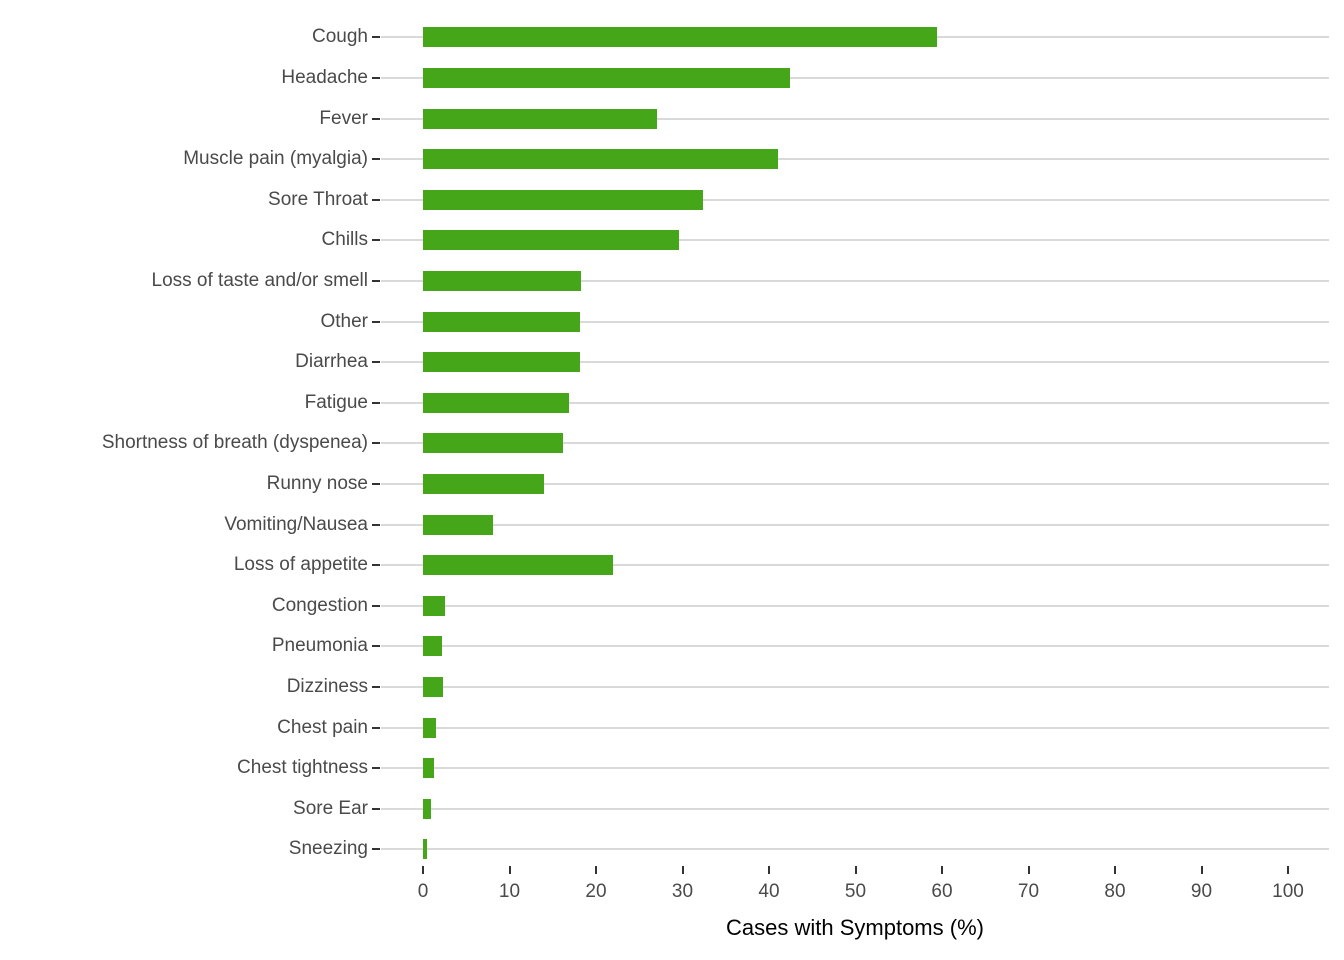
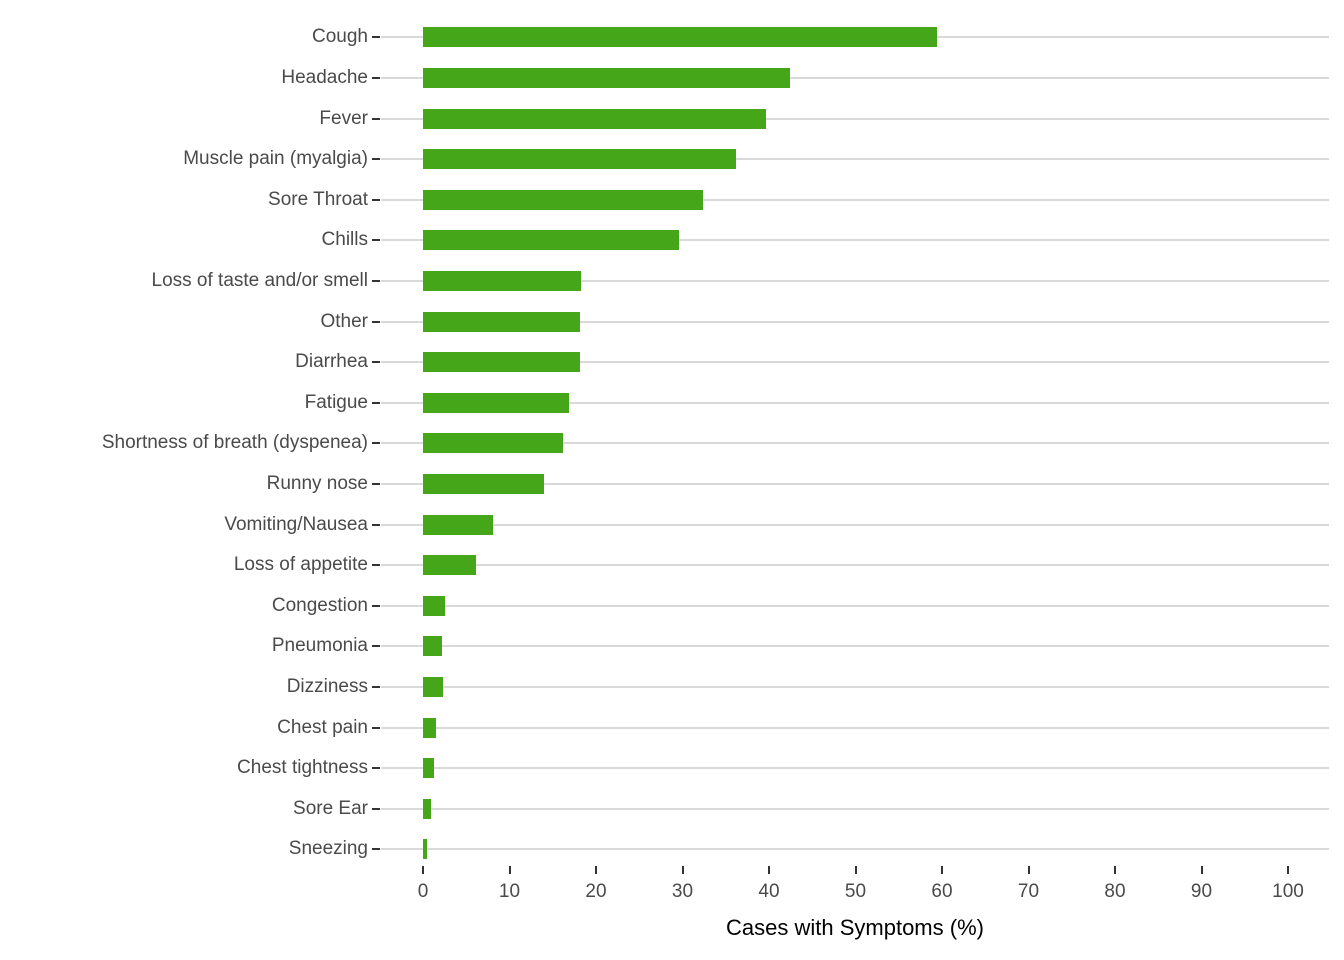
Fever: 27 -> 40
Muscle pain (myalgia): 41 -> 36
Loss of appetite: 22 -> 6
